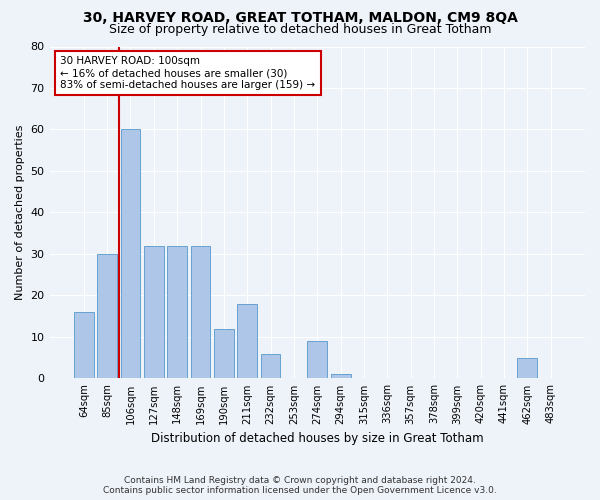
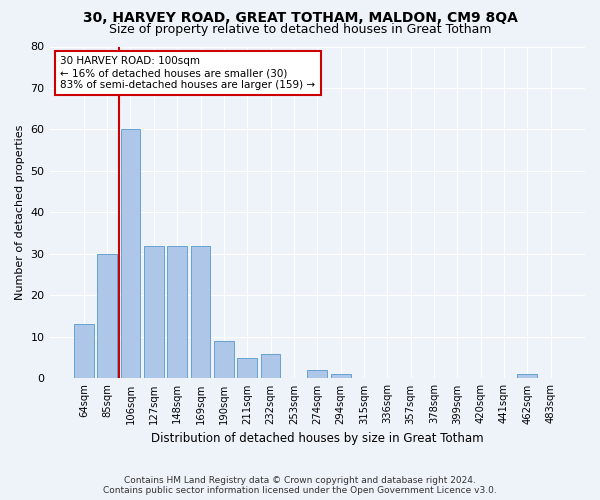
64sqm: 16 -> 13
190sqm: 12 -> 9
211sqm: 18 -> 5
274sqm: 9 -> 2
462sqm: 5 -> 1
